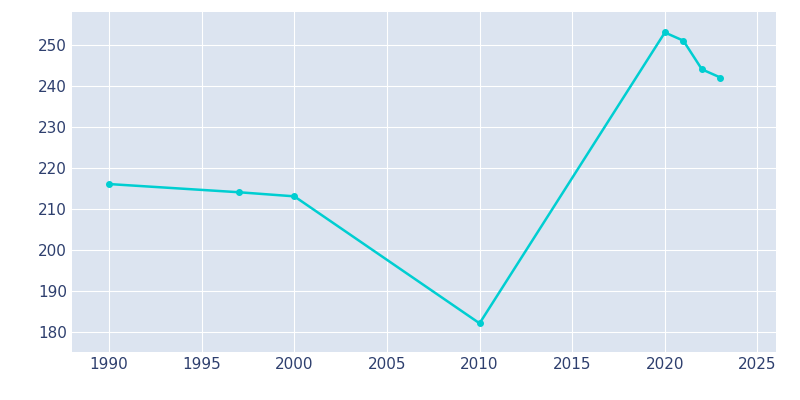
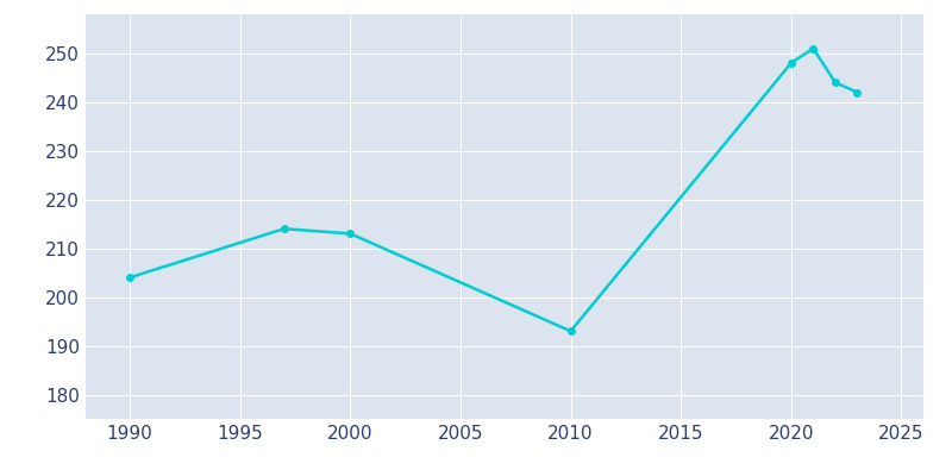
1990: 216 -> 204
2010: 182 -> 193
2020: 253 -> 248
